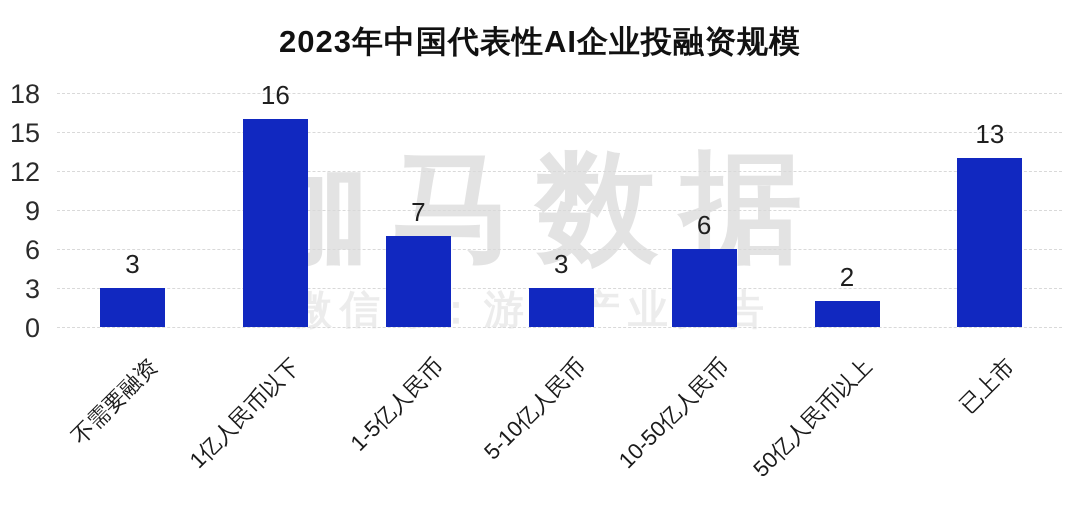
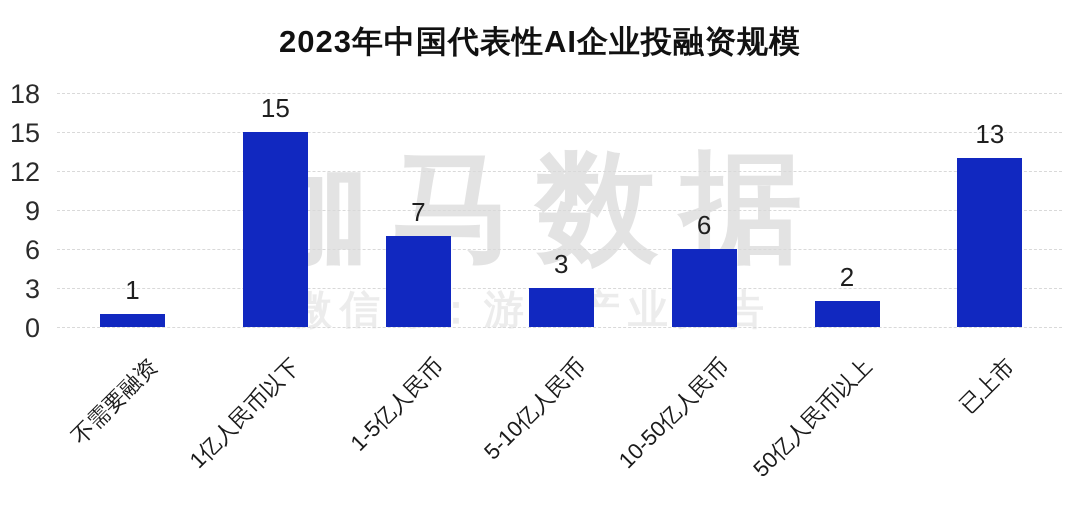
不需要融资: 3 -> 1
1亿人民币以下: 16 -> 15
